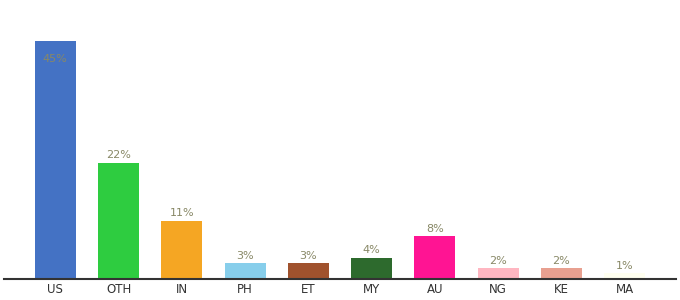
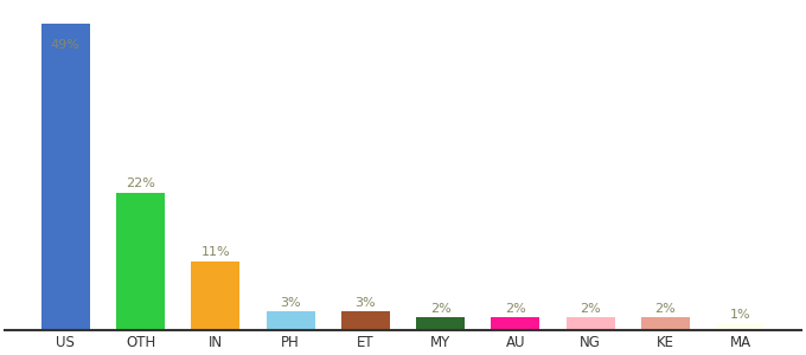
US: 45% -> 49%
MY: 4% -> 2%
AU: 8% -> 2%
